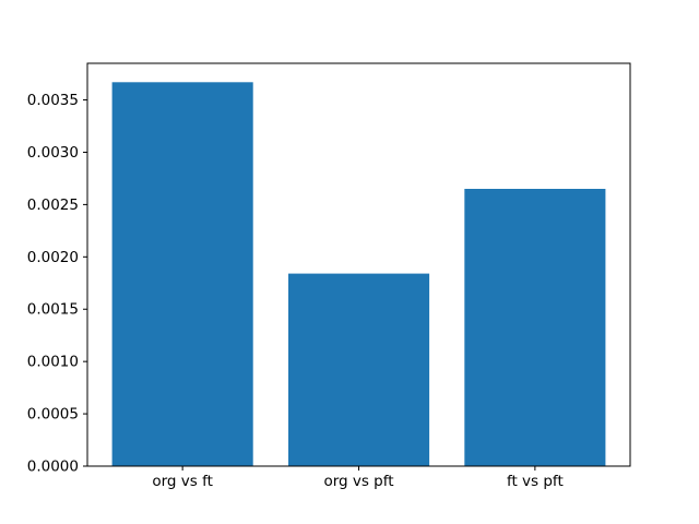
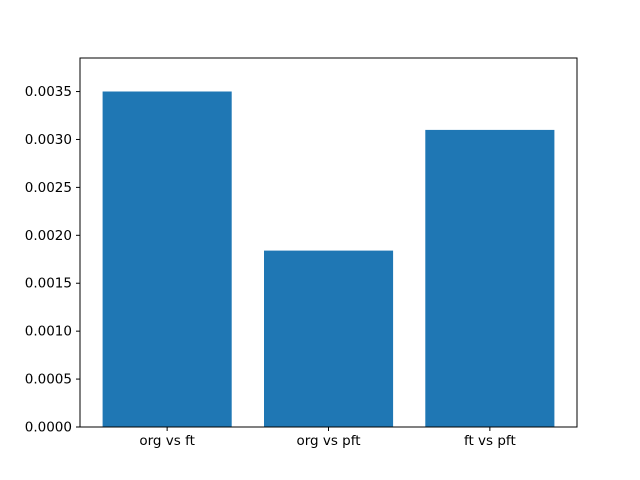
org vs ft: 0.0037 -> 0.0035
ft vs pft: 0.0027 -> 0.0031
